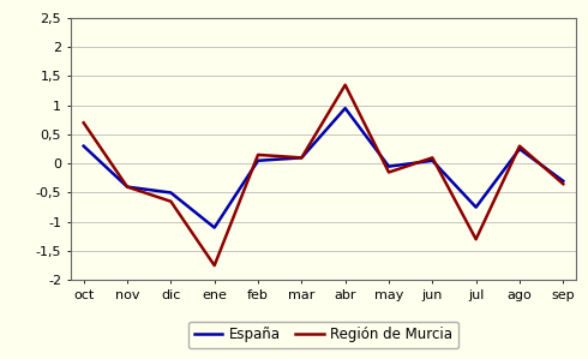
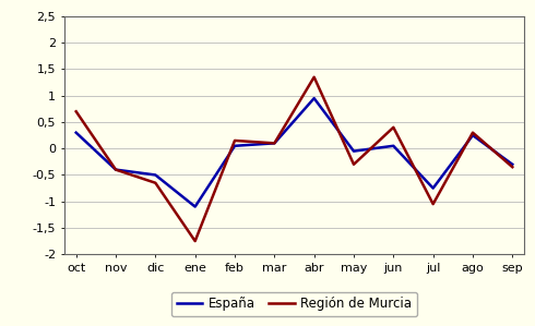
Región de Murcia/may: -0,15 -> -0,30
Región de Murcia/jun: 0,10 -> 0,40
Región de Murcia/jul: -1,30 -> -1,05
